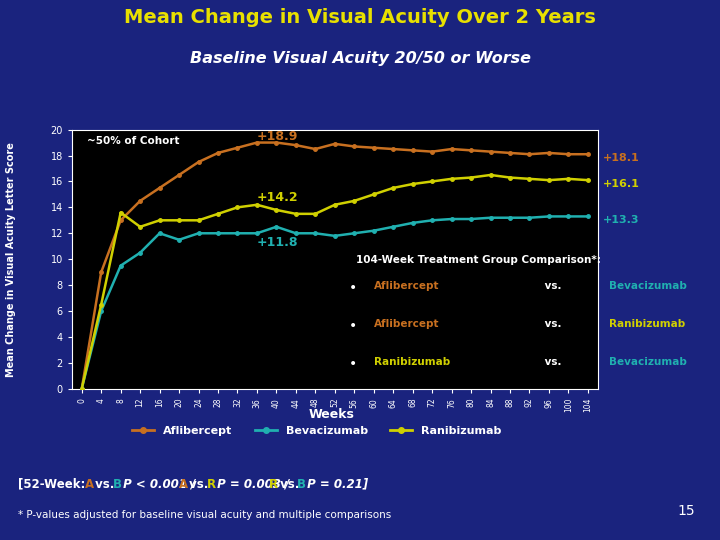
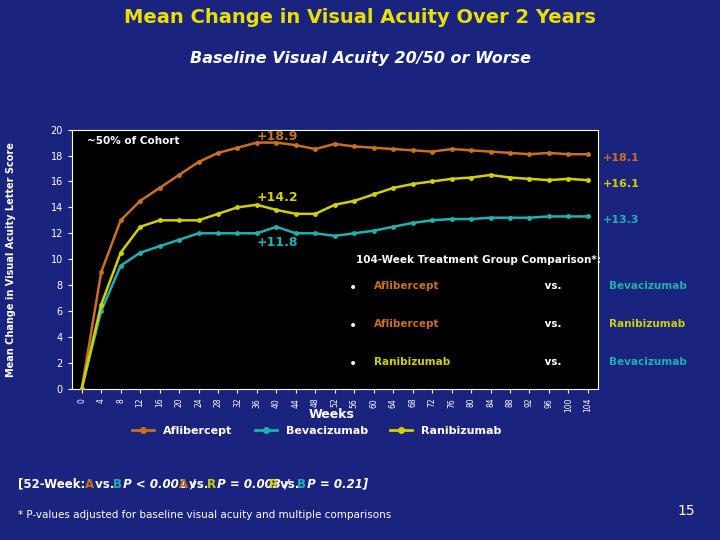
Ranibizumab/8: 13.6 -> 10.5
Bevacizumab/16: 12.0 -> 11.0
